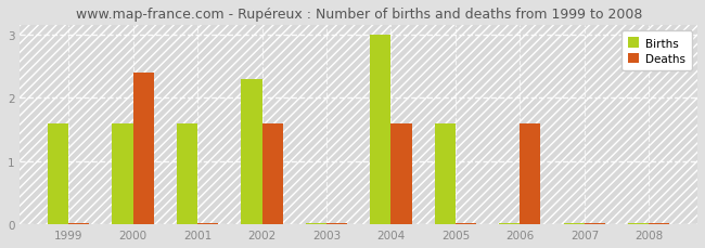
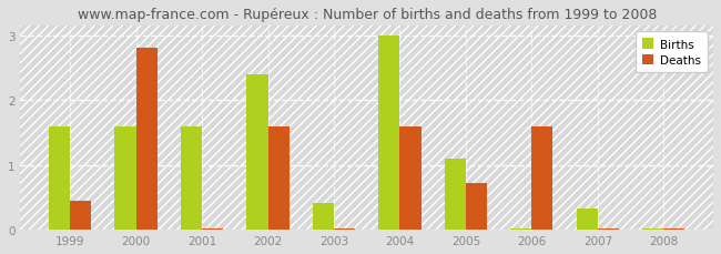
Deaths/1999: 0.02 -> 0.44
Deaths/2000: 2.40 -> 2.80
Births/2002: 2.30 -> 2.40
Births/2003: 0.02 -> 0.42
Births/2005: 1.60 -> 1.10
Deaths/2005: 0.02 -> 0.72
Births/2007: 0.02 -> 0.32
